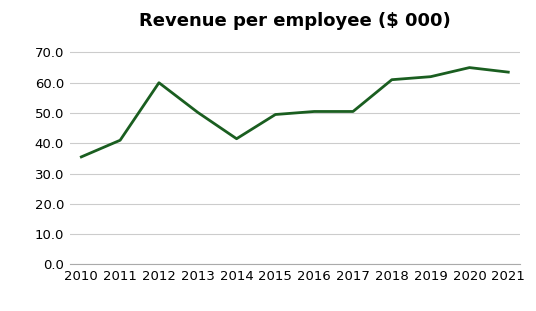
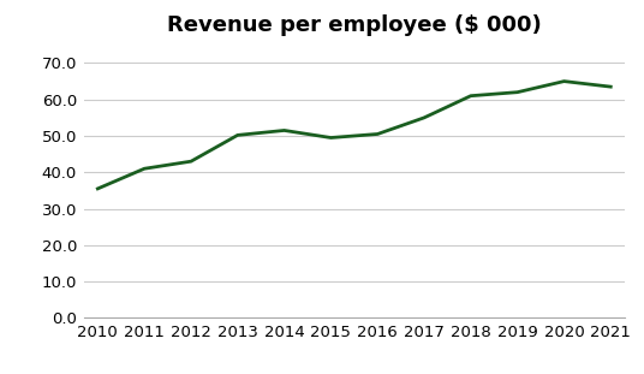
2012: 60.0 -> 43.0
2014: 41.5 -> 51.5
2017: 50.5 -> 55.0
